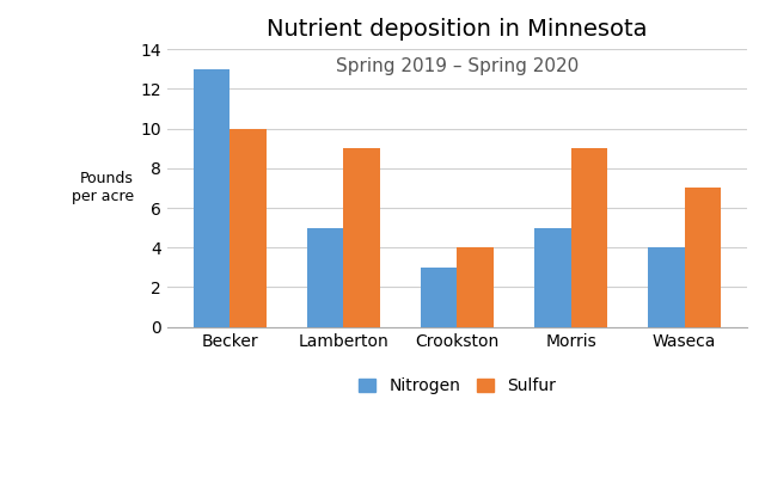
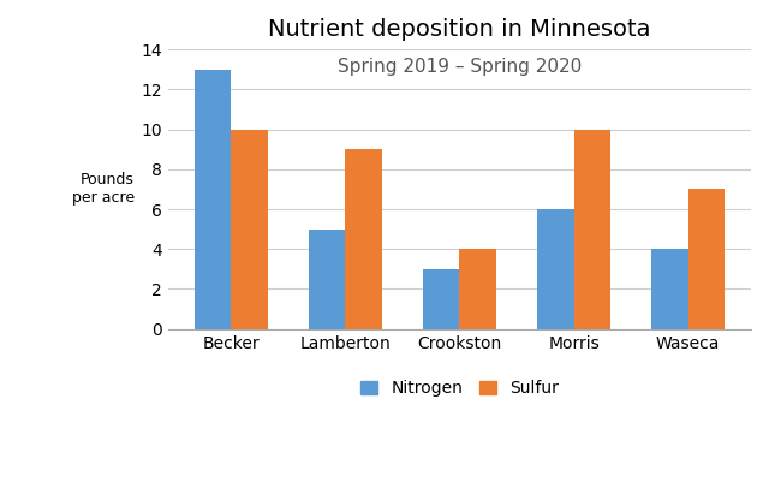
Nitrogen/Morris: 5 -> 6
Sulfur/Morris: 9 -> 10
